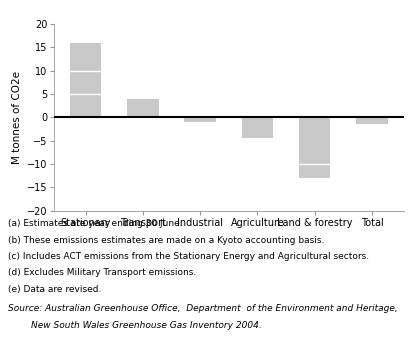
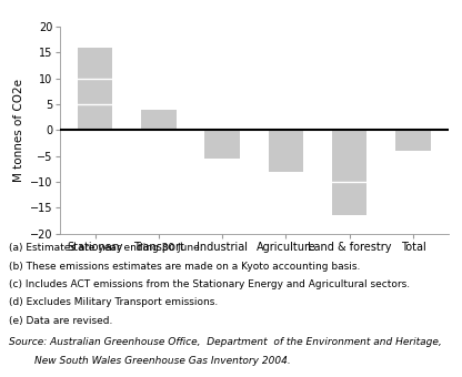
Industrial: -1.0 -> -5.5
Agriculture: -4.5 -> -8.0
Land & forestry: -13.0 -> -16.5
Total: -1.5 -> -4.0
